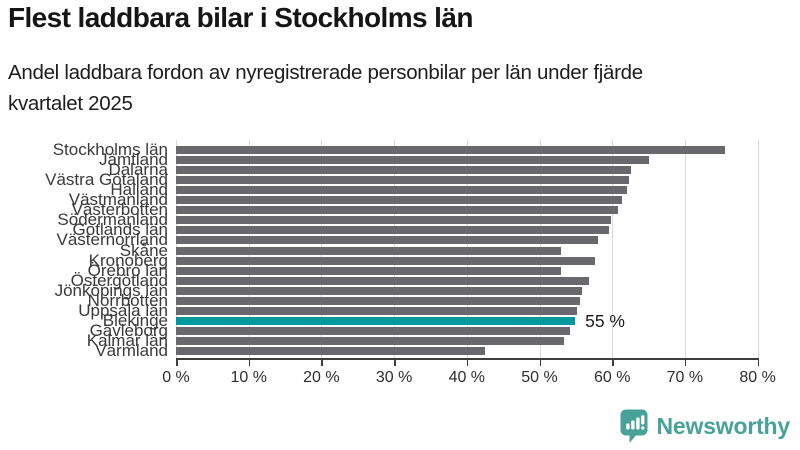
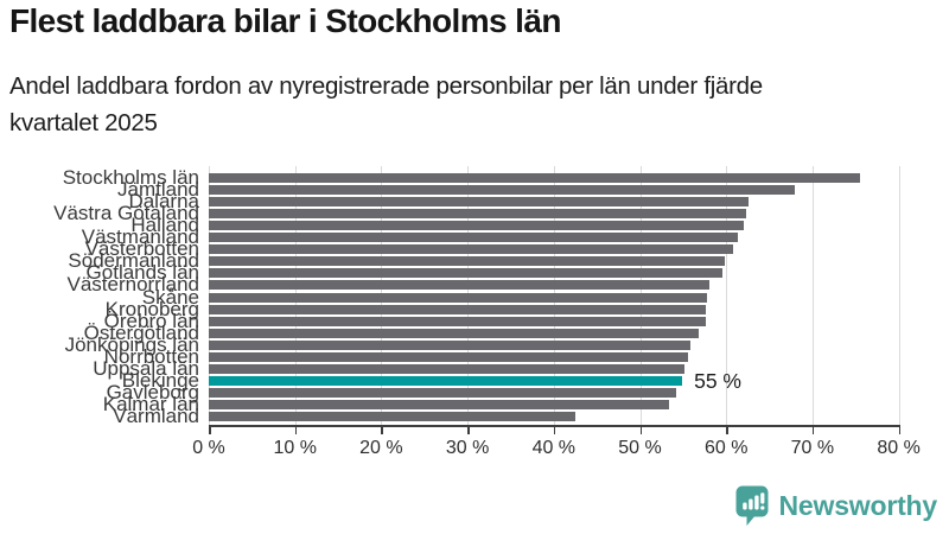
Jämtland: 65% -> 68%
Skåne: 53% -> 58%
Örebro län: 53% -> 58%
